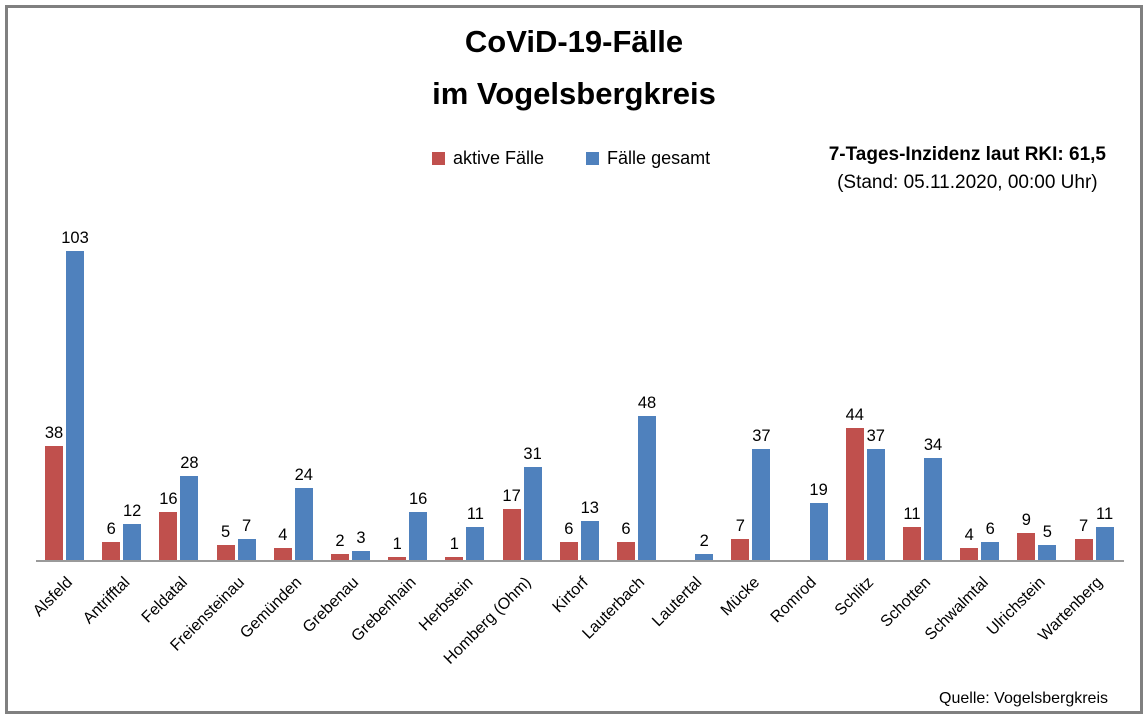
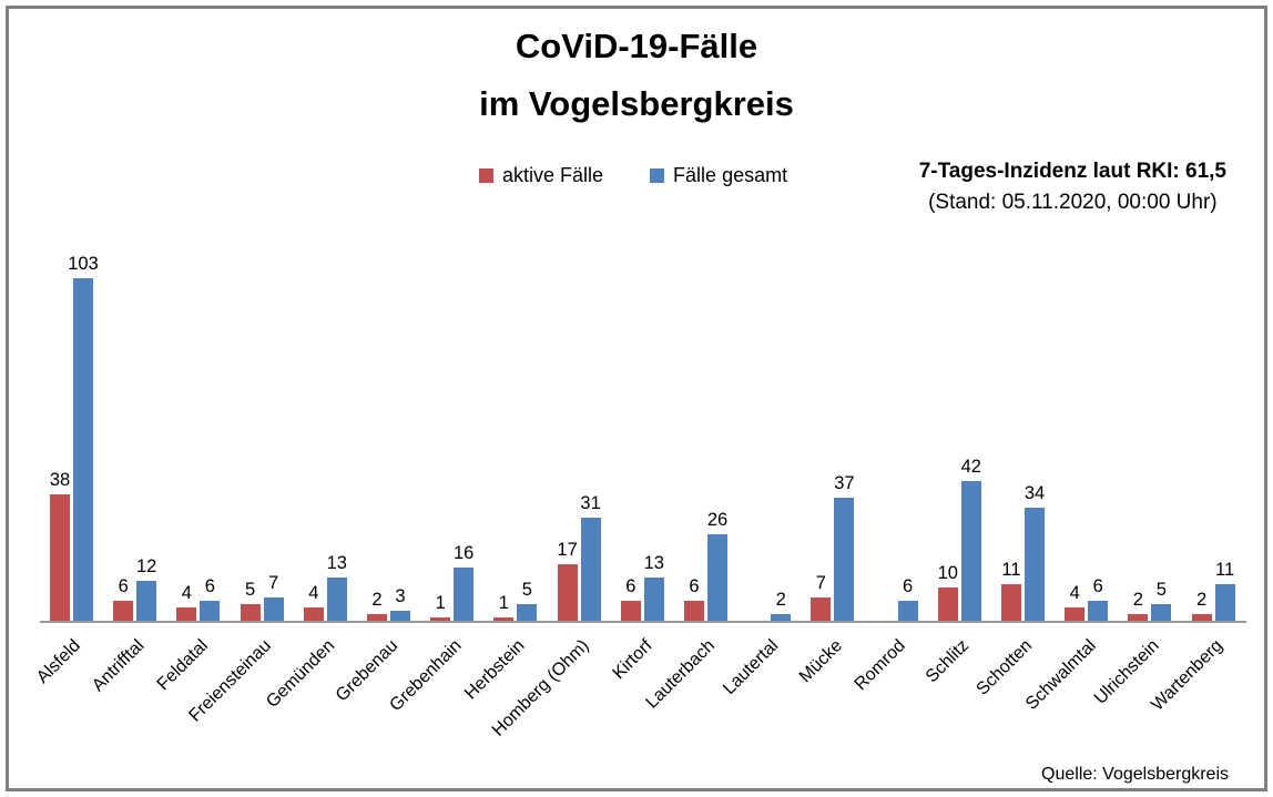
aktive Fälle/Feldatal: 16 -> 4
Fälle gesamt/Feldatal: 28 -> 6
Fälle gesamt/Gemünden: 24 -> 13
Fälle gesamt/Herbstein: 11 -> 5
Fälle gesamt/Lauterbach: 48 -> 26
Fälle gesamt/Romrod: 19 -> 6
aktive Fälle/Schlitz: 44 -> 10
Fälle gesamt/Schlitz: 37 -> 42
aktive Fälle/Ulrichstein: 9 -> 2
aktive Fälle/Wartenberg: 7 -> 2
